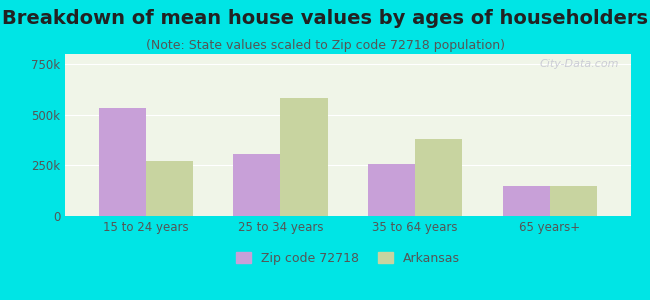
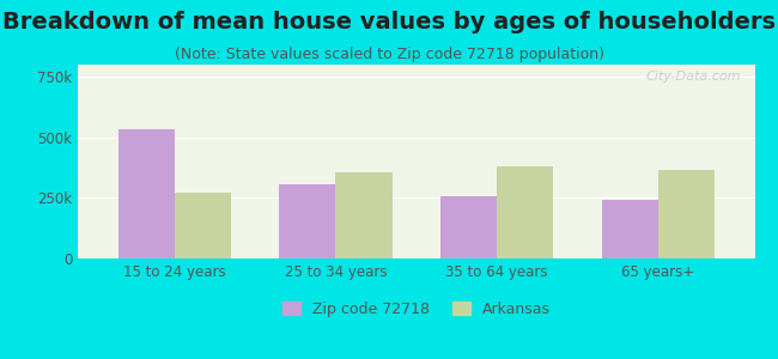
Arkansas/25 to 34 years: 585k -> 355k
Zip code 72718/65 years+: 150k -> 240k
Arkansas/65 years+: 150k -> 365k
